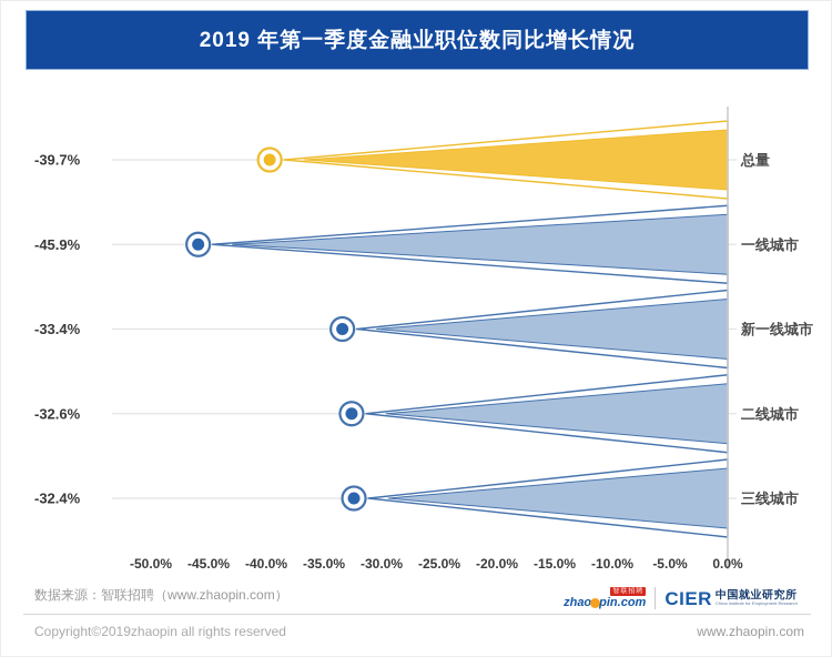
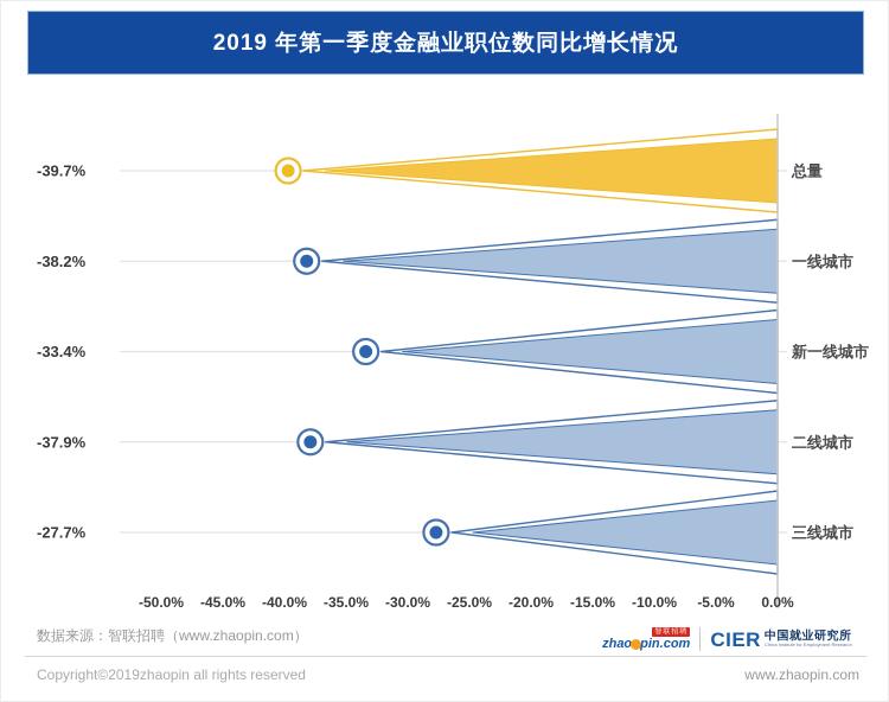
一线城市: -45.9% -> -38.2%
二线城市: -32.6% -> -37.9%
三线城市: -32.4% -> -27.7%
